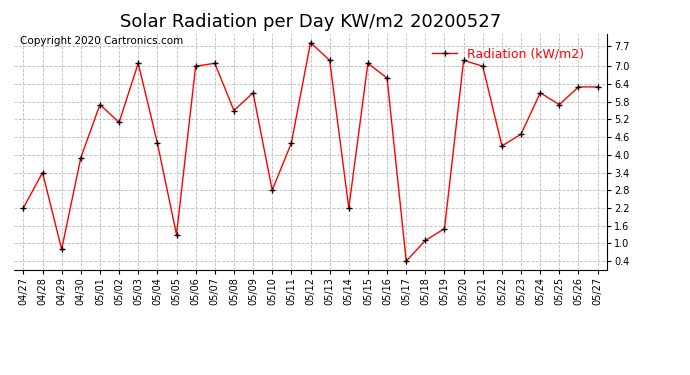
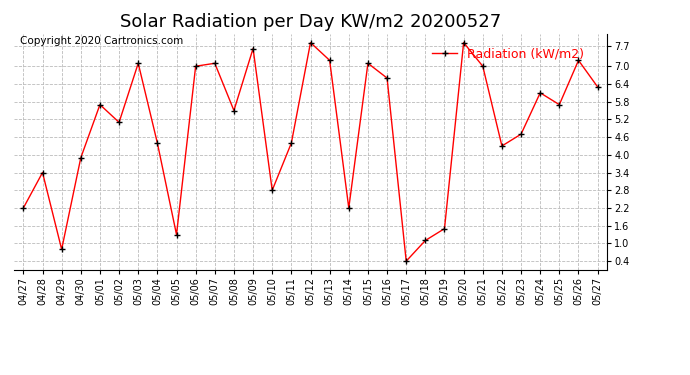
05/09: 6.1 -> 7.6
05/20: 7.2 -> 7.8
05/26: 6.3 -> 7.2
